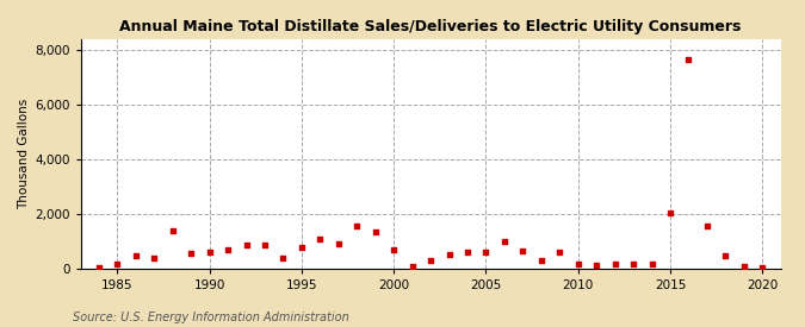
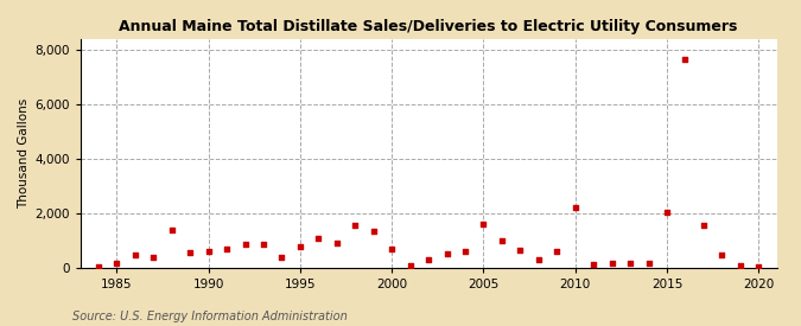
2005: 580 -> 1,600
2010: 150 -> 2,200
